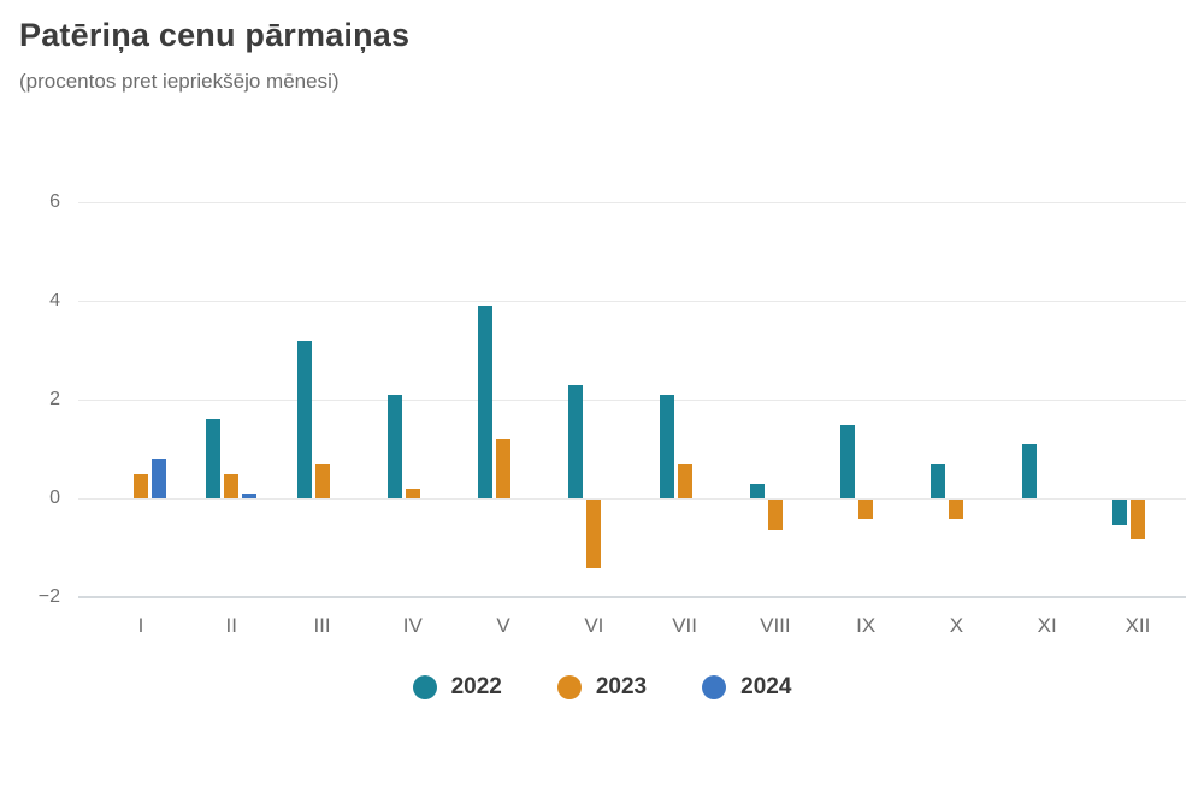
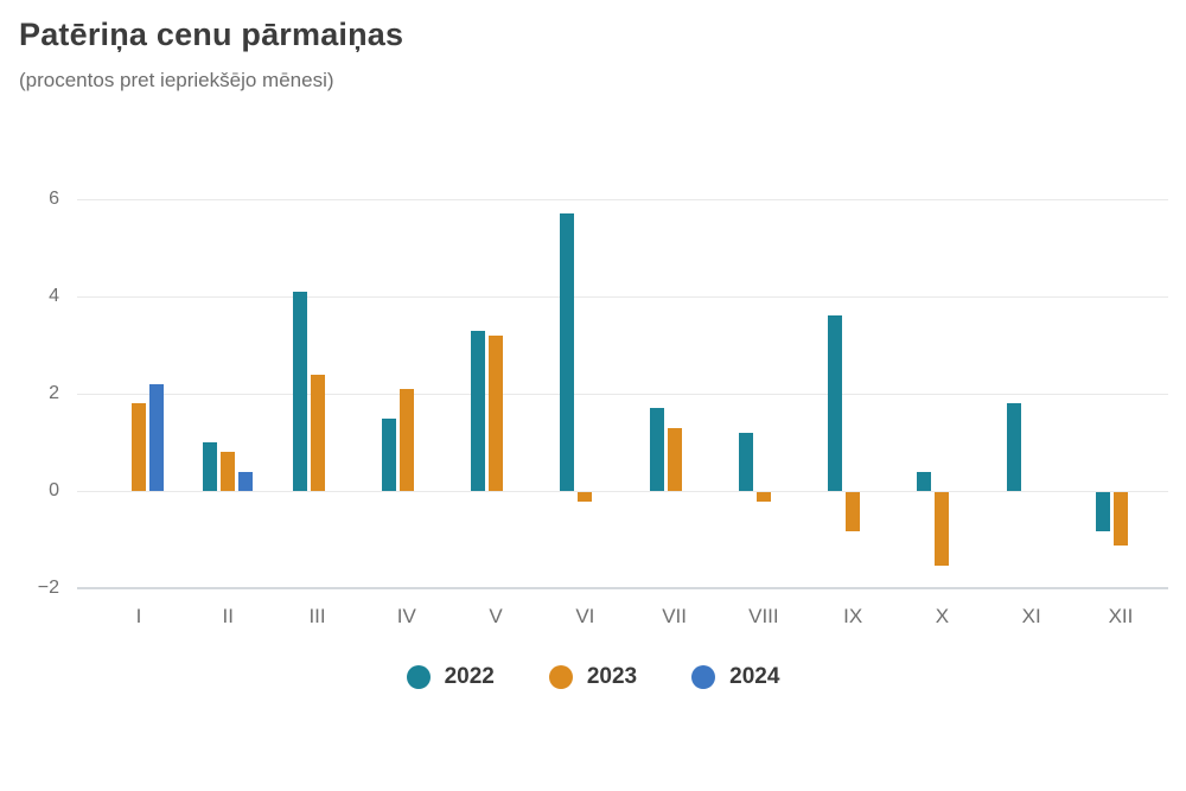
2023/I: 0.5 -> 1.8
2024/I: 0.8 -> 2.2
2022/II: 1.6 -> 1.0
2023/II: 0.5 -> 0.8
2024/II: 0.1 -> 0.4
2022/III: 3.2 -> 4.1
2023/III: 0.7 -> 2.4
2022/IV: 2.1 -> 1.5
2023/IV: 0.2 -> 2.1
2022/V: 3.9 -> 3.3
2023/V: 1.2 -> 3.2
2022/VI: 2.3 -> 5.7
2023/VI: -1.4 -> -0.2
2022/VII: 2.1 -> 1.7
2023/VII: 0.7 -> 1.3
2022/VIII: 0.3 -> 1.2
2023/VIII: -0.6 -> -0.2
2022/IX: 1.5 -> 3.6
2023/IX: -0.4 -> -0.8
2022/X: 0.7 -> 0.4
2023/X: -0.4 -> -1.5
2022/XI: 1.1 -> 1.8
2022/XII: -0.5 -> -0.8
2023/XII: -0.8 -> -1.1
